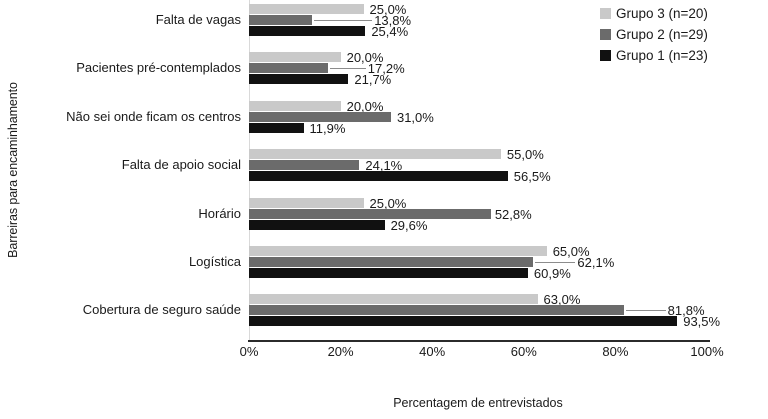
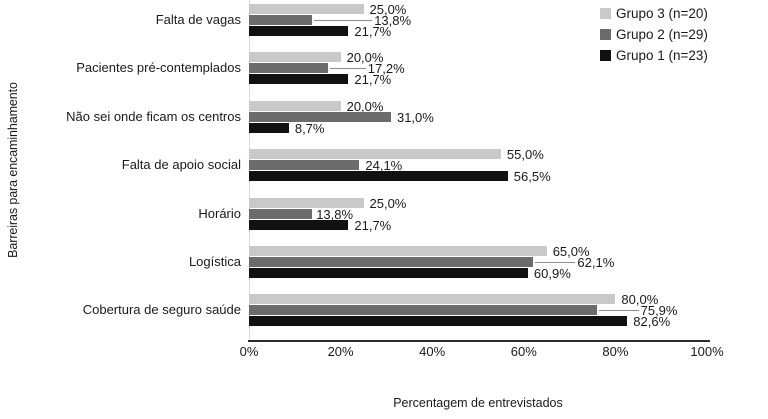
Grupo 1 (n=23)/Falta de vagas: 25,4% -> 21,7%
Grupo 1 (n=23)/Não sei onde ficam os centros: 11,9% -> 8,7%
Grupo 2 (n=29)/Horário: 52,8% -> 13,8%
Grupo 1 (n=23)/Horário: 29,6% -> 21,7%
Grupo 3 (n=20)/Cobertura de seguro saúde: 63,0% -> 80,0%
Grupo 2 (n=29)/Cobertura de seguro saúde: 81,8% -> 75,9%
Grupo 1 (n=23)/Cobertura de seguro saúde: 93,5% -> 82,6%
